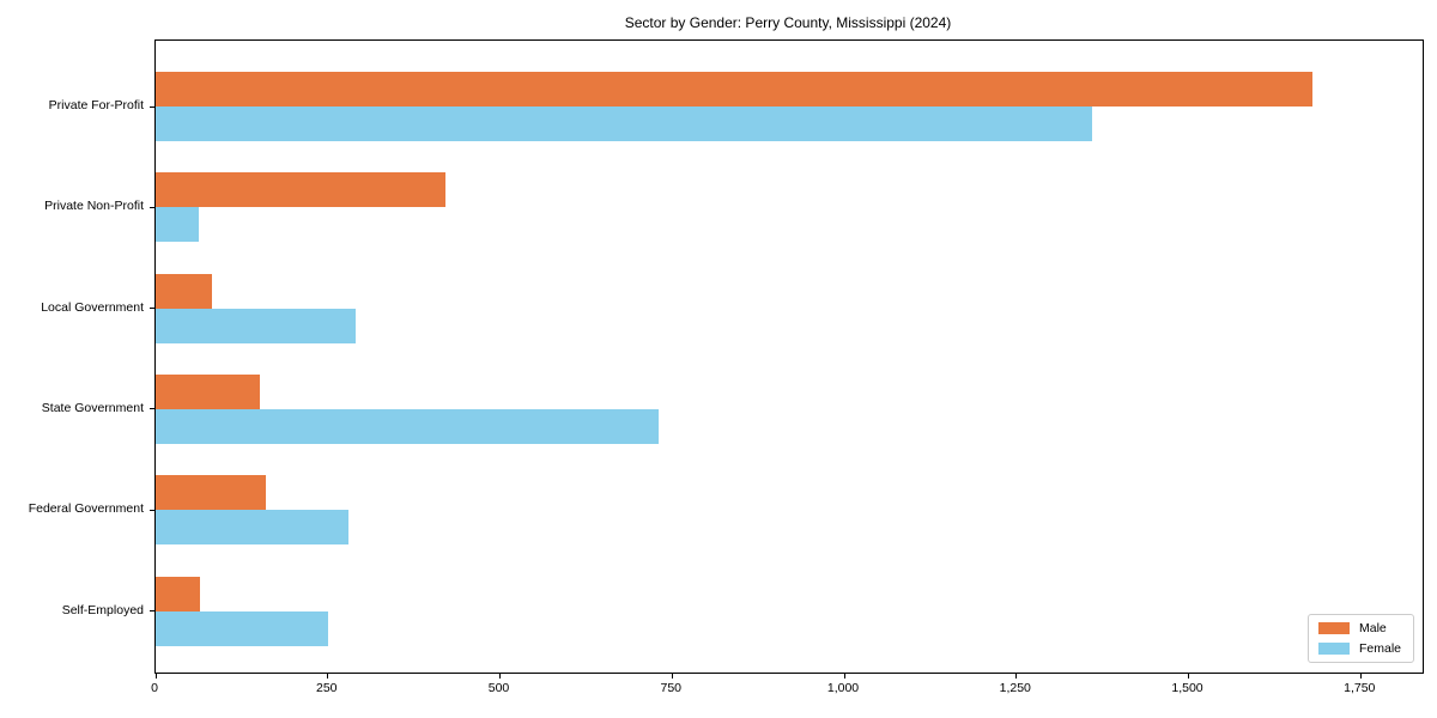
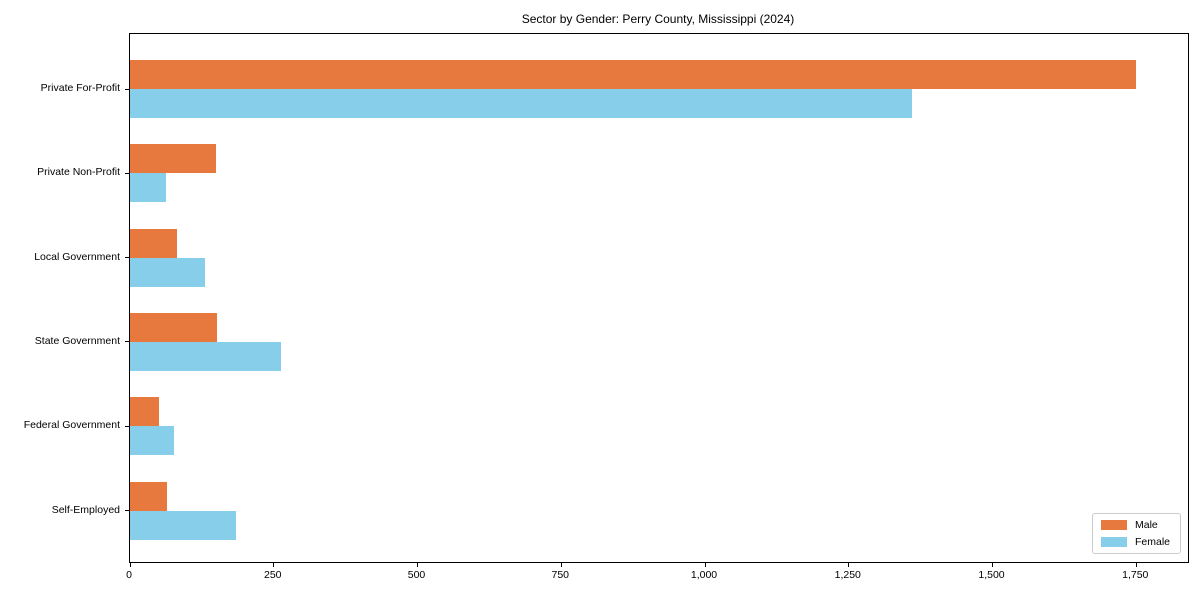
Male/Private For-Profit: 1680 -> 1750
Male/Private Non-Profit: 420 -> 150
Female/Local Government: 290 -> 130
Female/State Government: 730 -> 260
Male/Federal Government: 160 -> 50
Female/Federal Government: 280 -> 80
Female/Self-Employed: 250 -> 180
